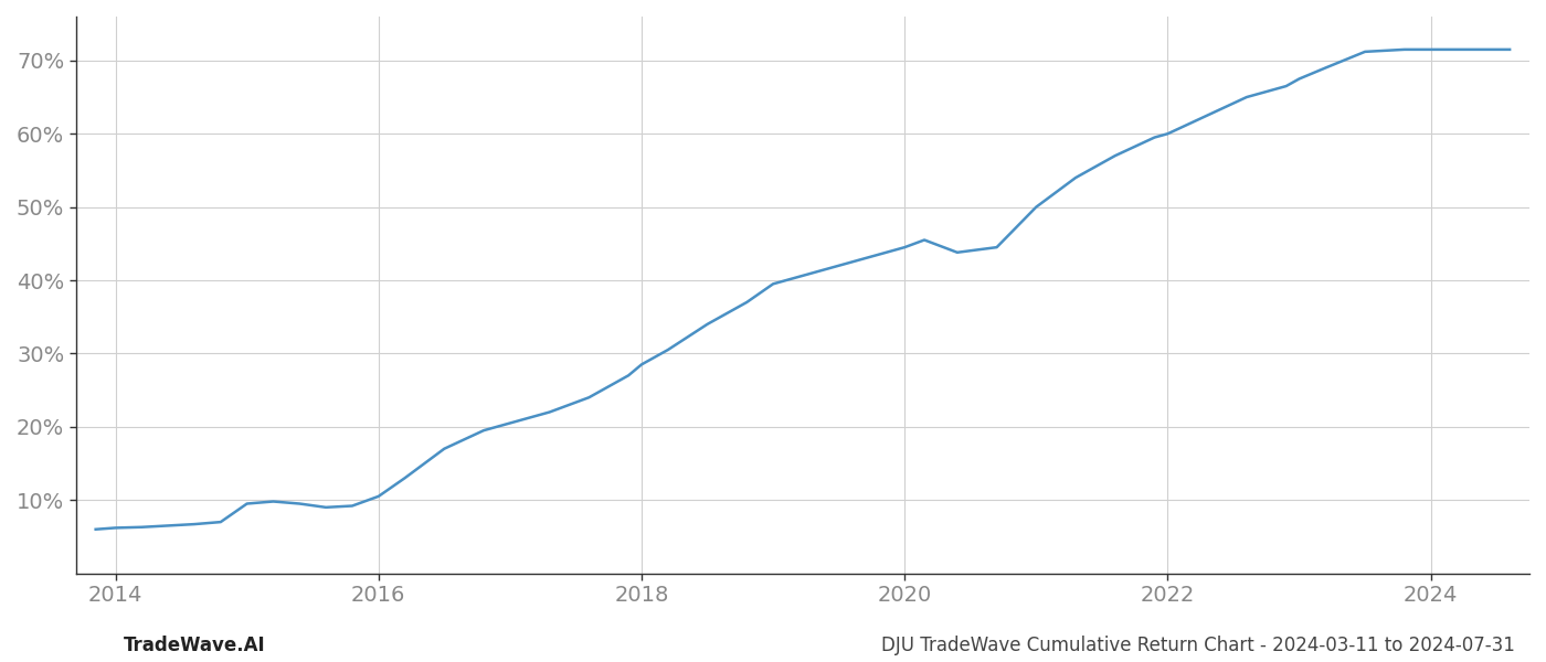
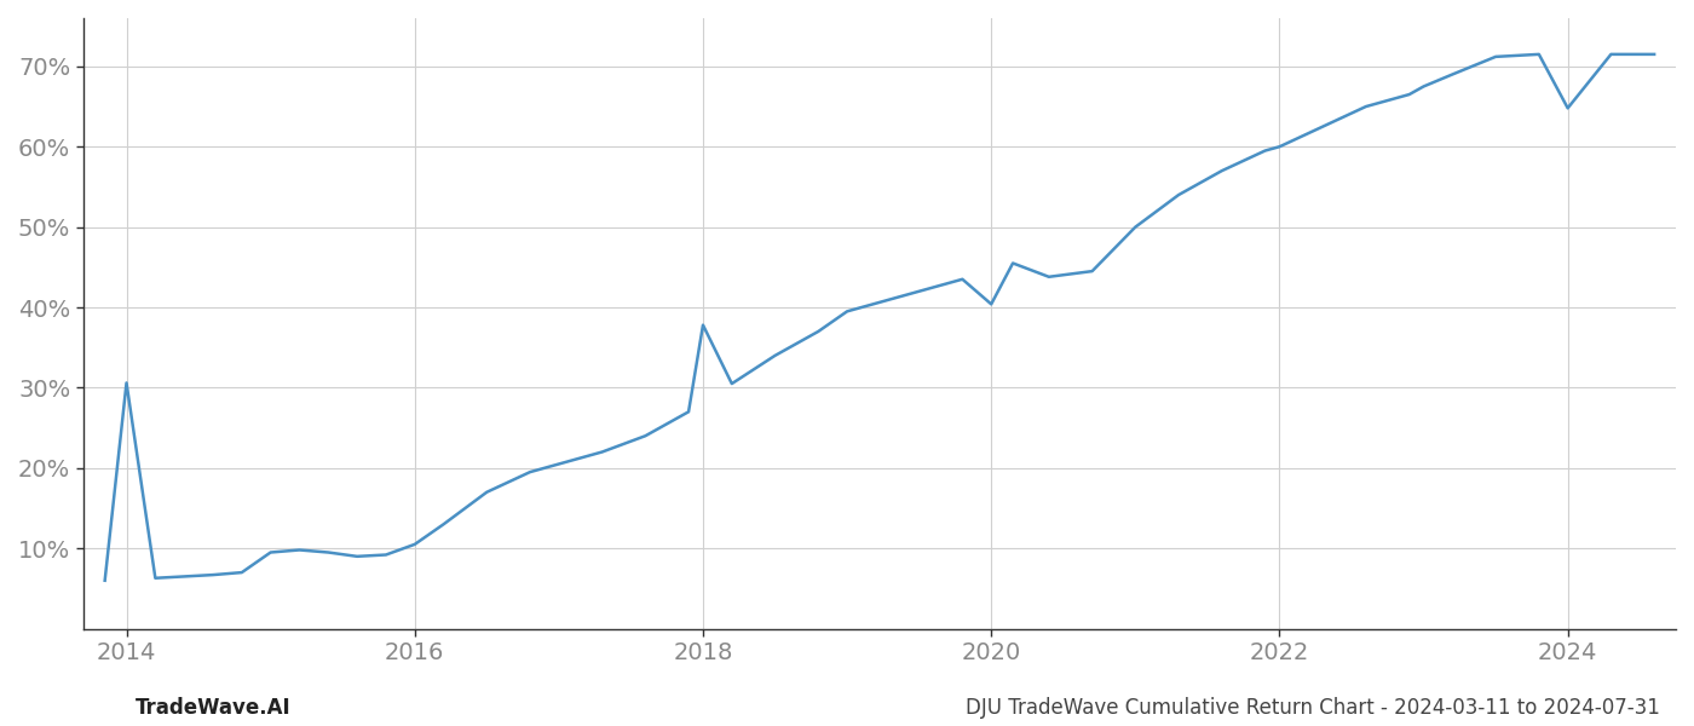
2014: 6.2% -> 30.6%
2018: 28.5% -> 37.8%
2020: 44.5% -> 40.4%
2024: 71.5% -> 64.8%
